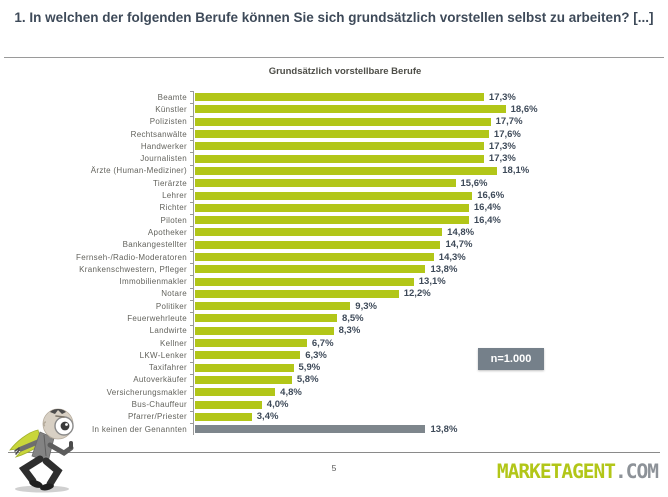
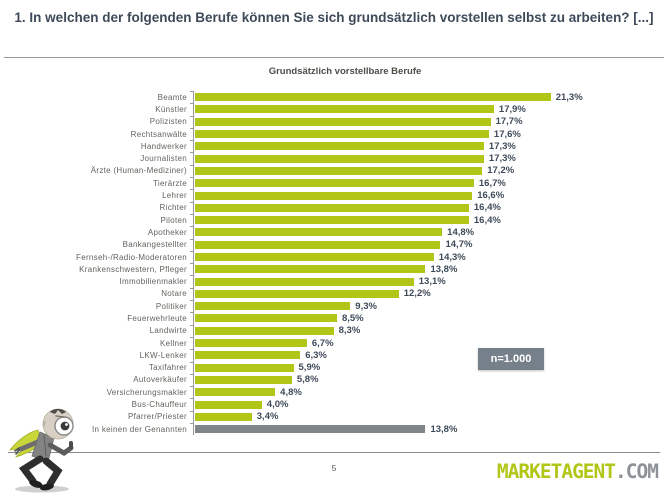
Beamte: 17,3% -> 21,3%
Künstler: 18,6% -> 17,9%
Ärzte (Human-Mediziner): 18,1% -> 17,2%
Tierärzte: 15,6% -> 16,7%
